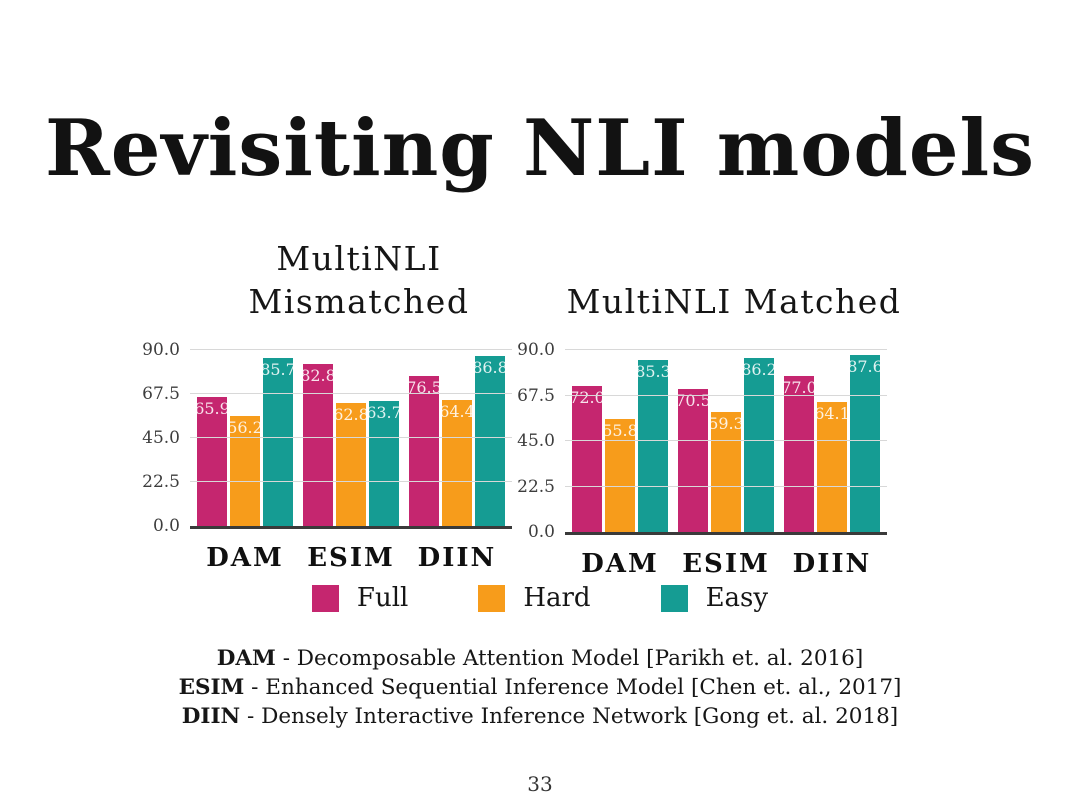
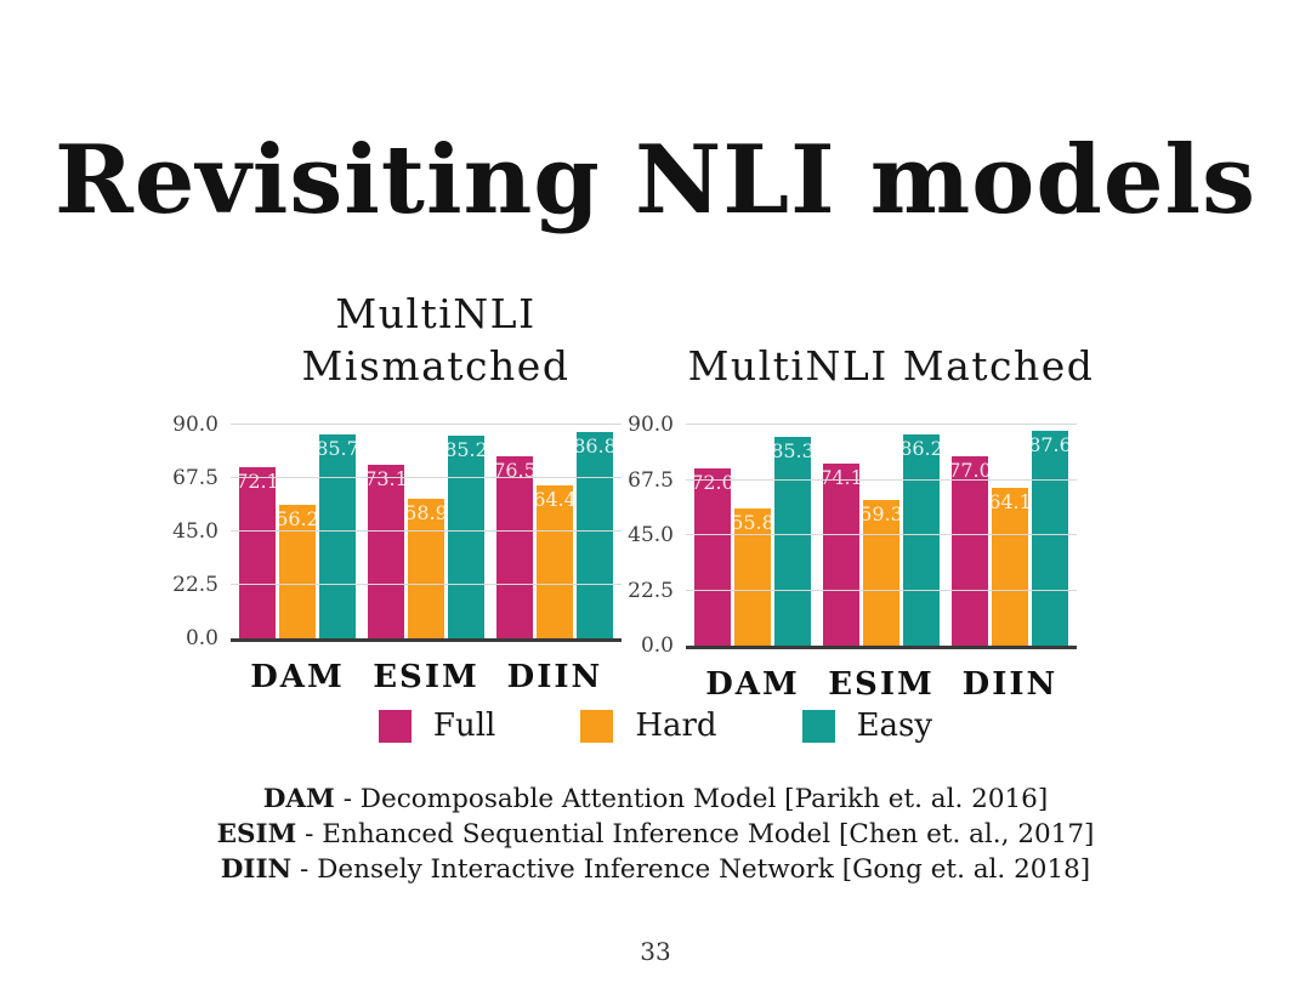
MultiNLI Mismatched/Full/DAM: 65.9 -> 72.1
MultiNLI Mismatched/Full/ESIM: 82.8 -> 73.1
MultiNLI Mismatched/Hard/ESIM: 62.8 -> 58.9
MultiNLI Mismatched/Easy/ESIM: 63.7 -> 85.2
MultiNLI Matched/Full/ESIM: 70.5 -> 74.1
